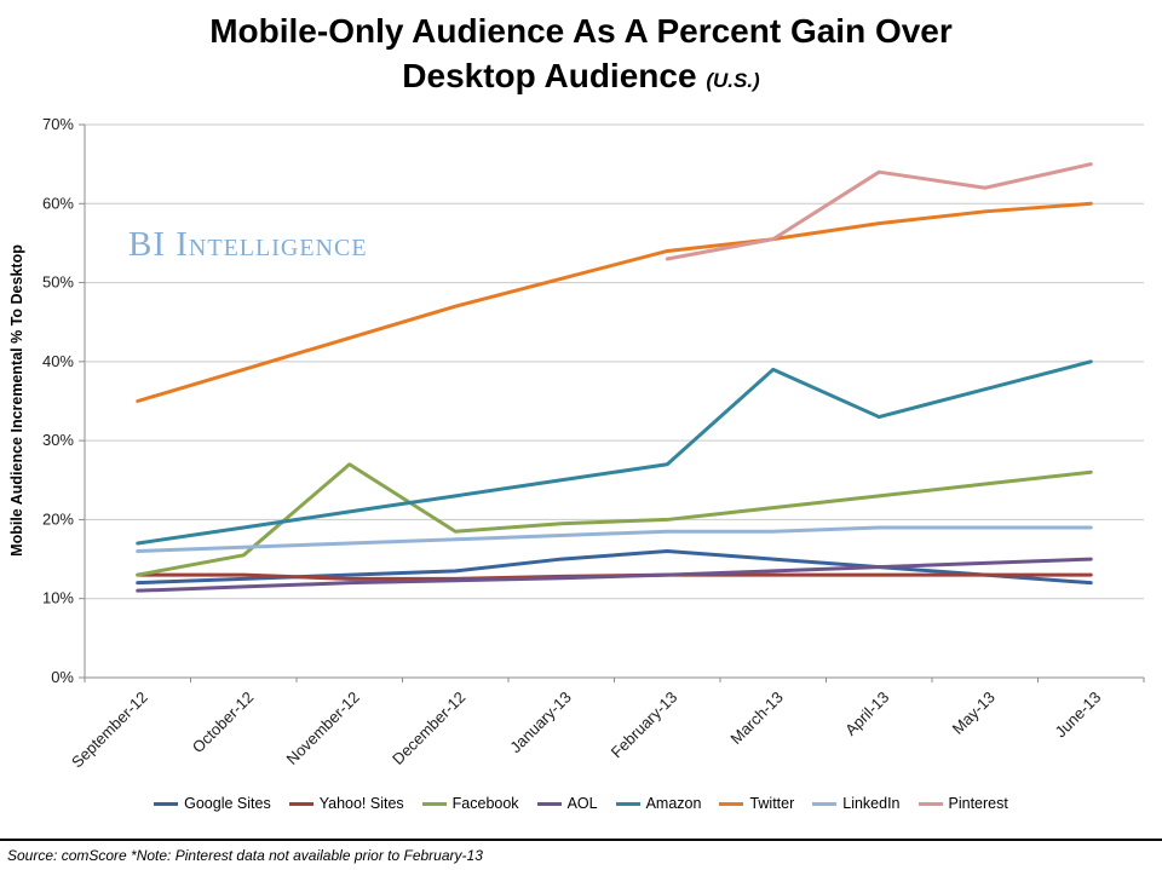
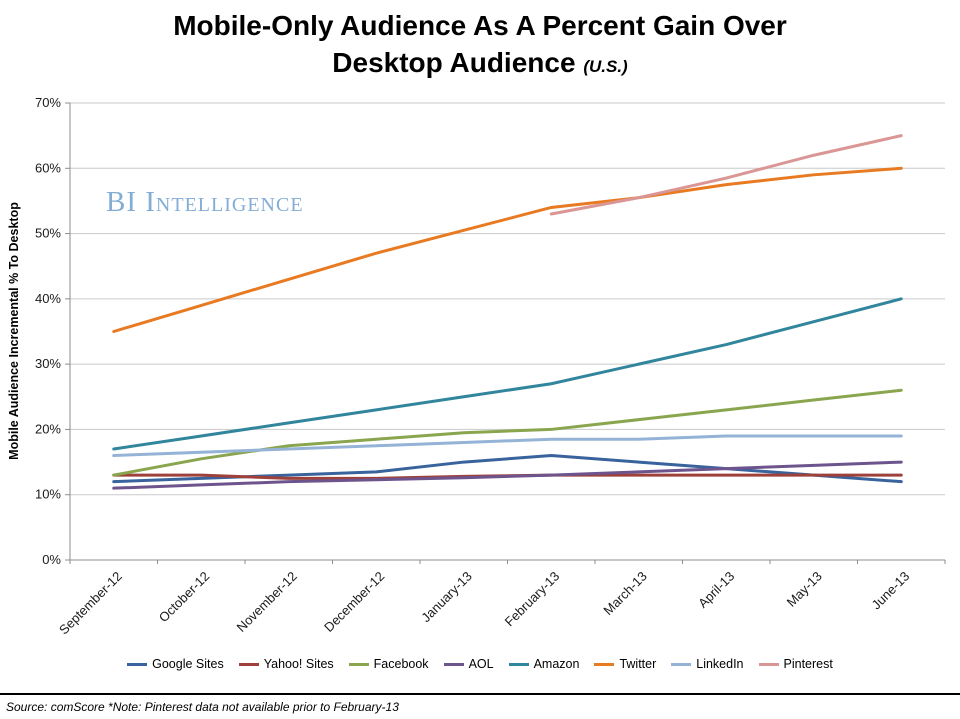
Facebook/November-12: 27% -> 18%
Amazon/March-13: 39% -> 30%
Pinterest/April-13: 64% -> 58%
